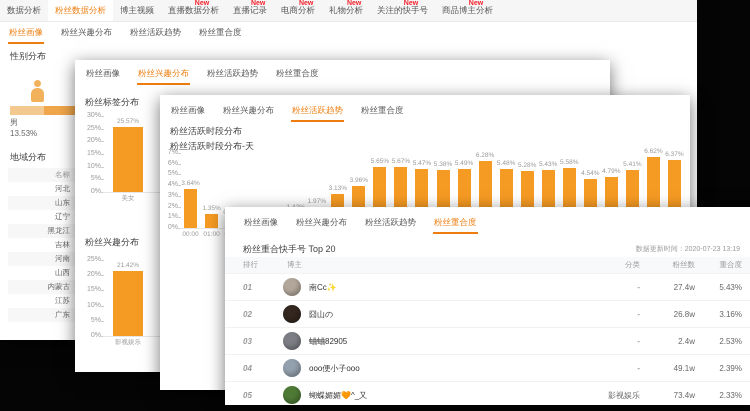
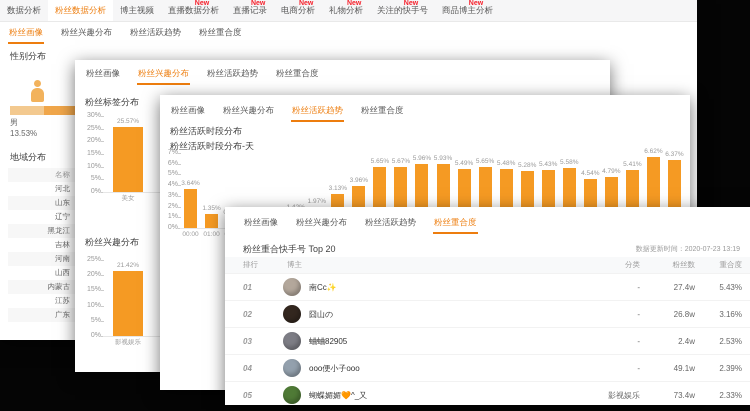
粉丝活跃时段分布-天/11:00: 5.47% -> 5.96%
粉丝活跃时段分布-天/12:00: 5.38% -> 5.93%
粉丝活跃时段分布-天/14:00: 6.28% -> 5.65%
